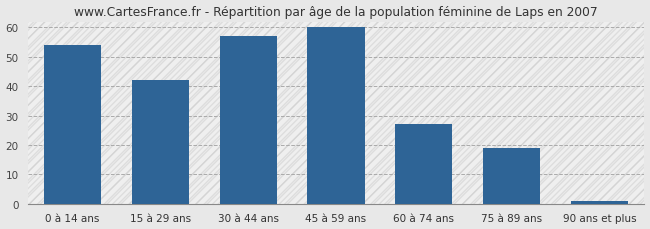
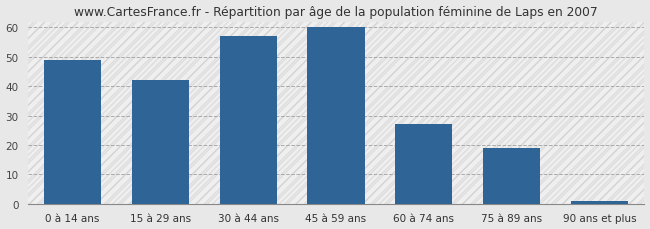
0 à 14 ans: 54 -> 49
